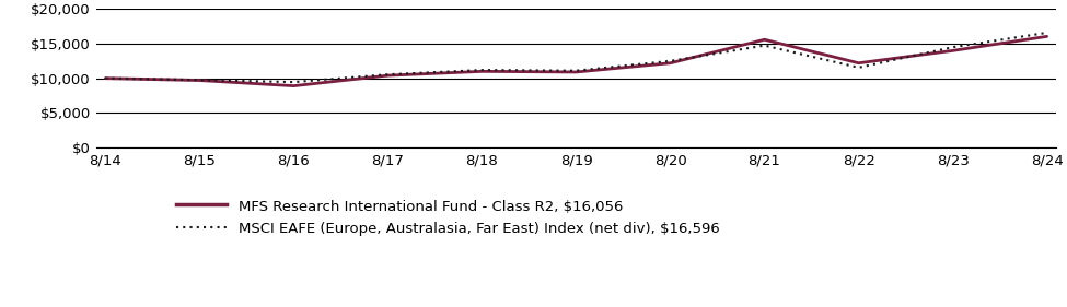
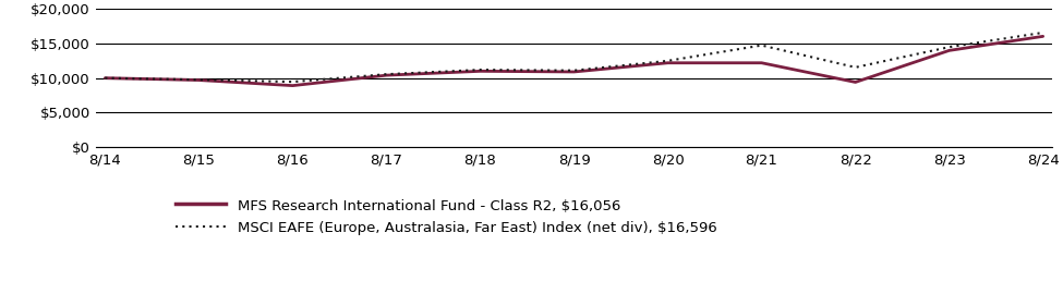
MFS Research International Fund - Class R2, $16,056/8/21: $15,600 -> $12,200
MFS Research International Fund - Class R2, $16,056/8/22: $12,200 -> $9,400
